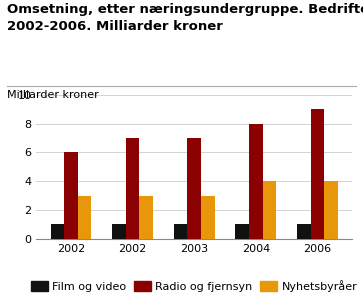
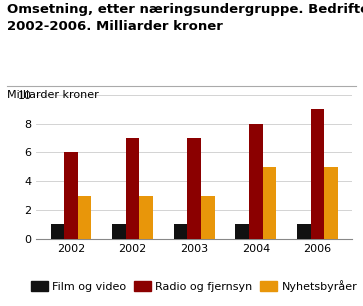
Nyhetsbyråer/2004: 4 -> 5
Nyhetsbyråer/2006: 4 -> 5
